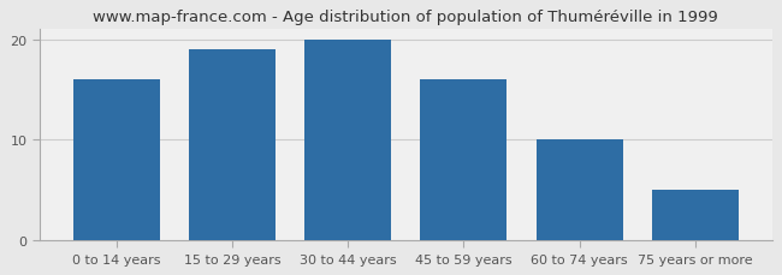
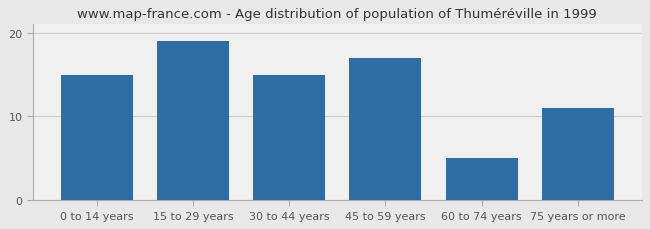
0 to 14 years: 16 -> 15
30 to 44 years: 20 -> 15
45 to 59 years: 16 -> 17
60 to 74 years: 10 -> 5
75 years or more: 5 -> 11
